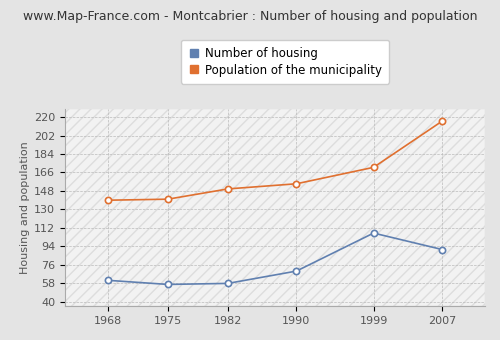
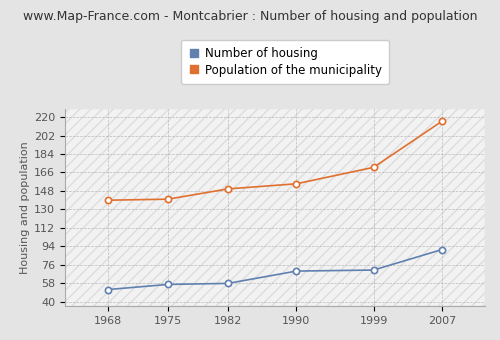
Number of housing/1968: 61 -> 52
Number of housing/1999: 107 -> 71
